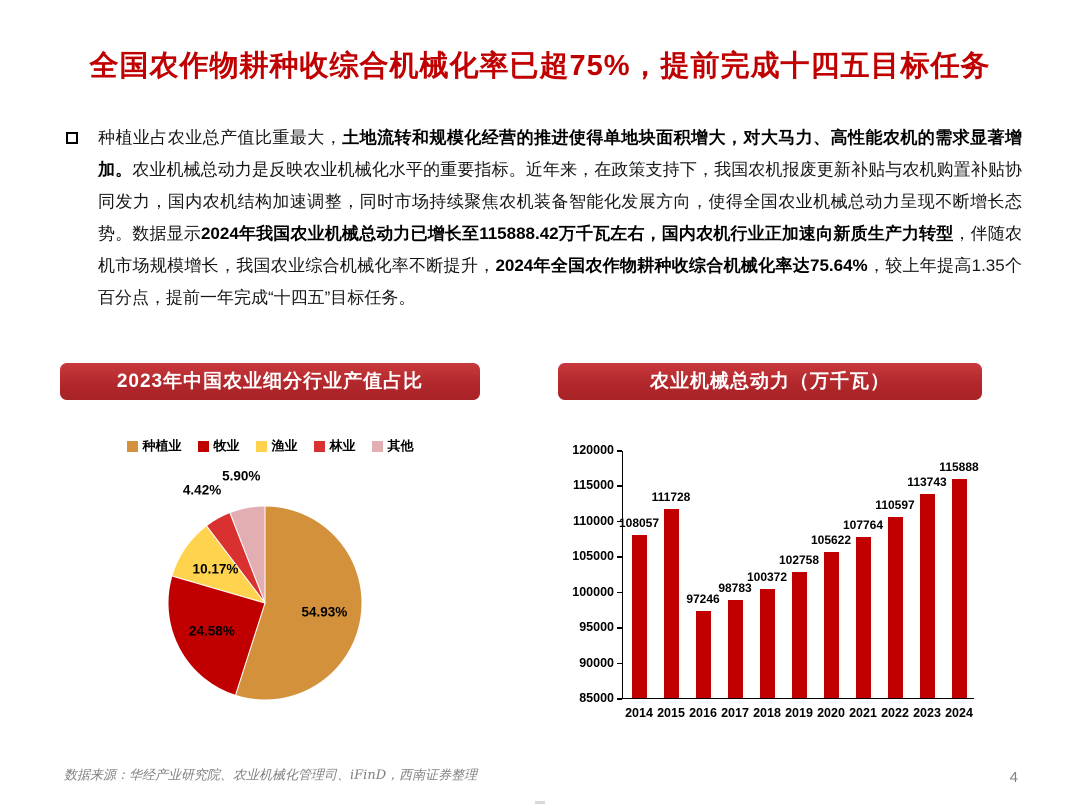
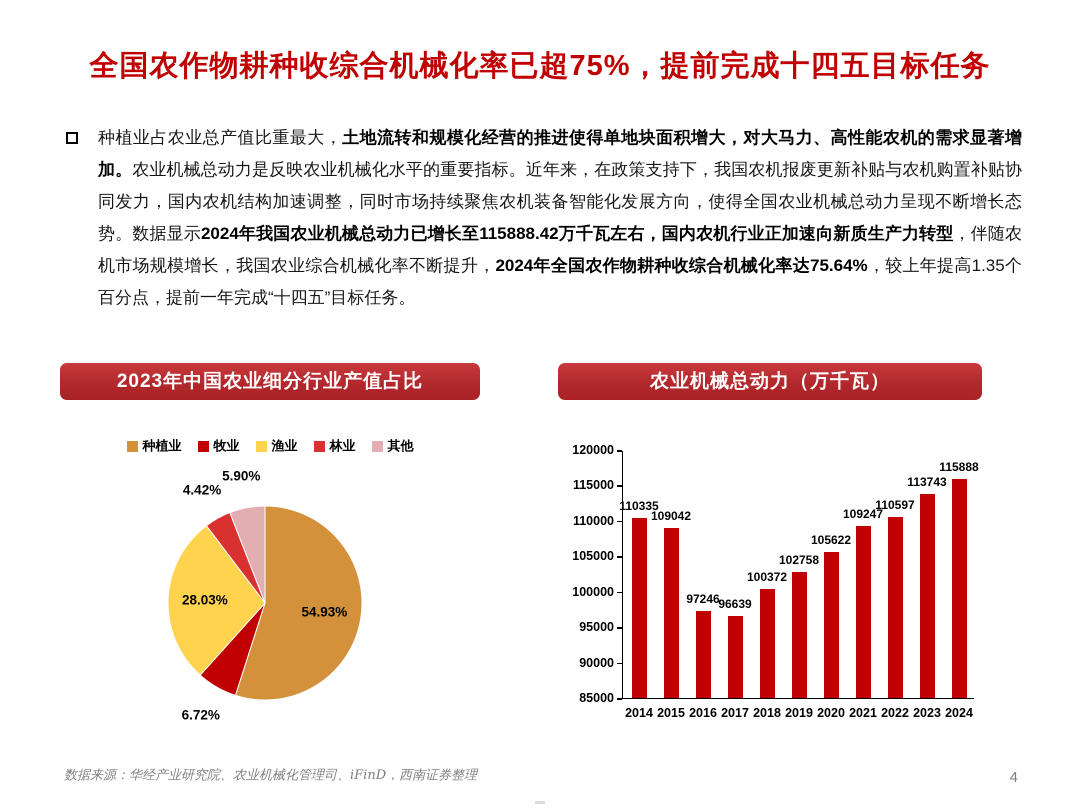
2023年中国农业细分行业产值占比/牧业: 24.58% -> 6.72%
2023年中国农业细分行业产值占比/渔业: 10.17% -> 28.03%
农业机械总动力（万千瓦）/2014: 108057 -> 110335
农业机械总动力（万千瓦）/2015: 111728 -> 109042
农业机械总动力（万千瓦）/2017: 98783 -> 96639
农业机械总动力（万千瓦）/2021: 107764 -> 109247
